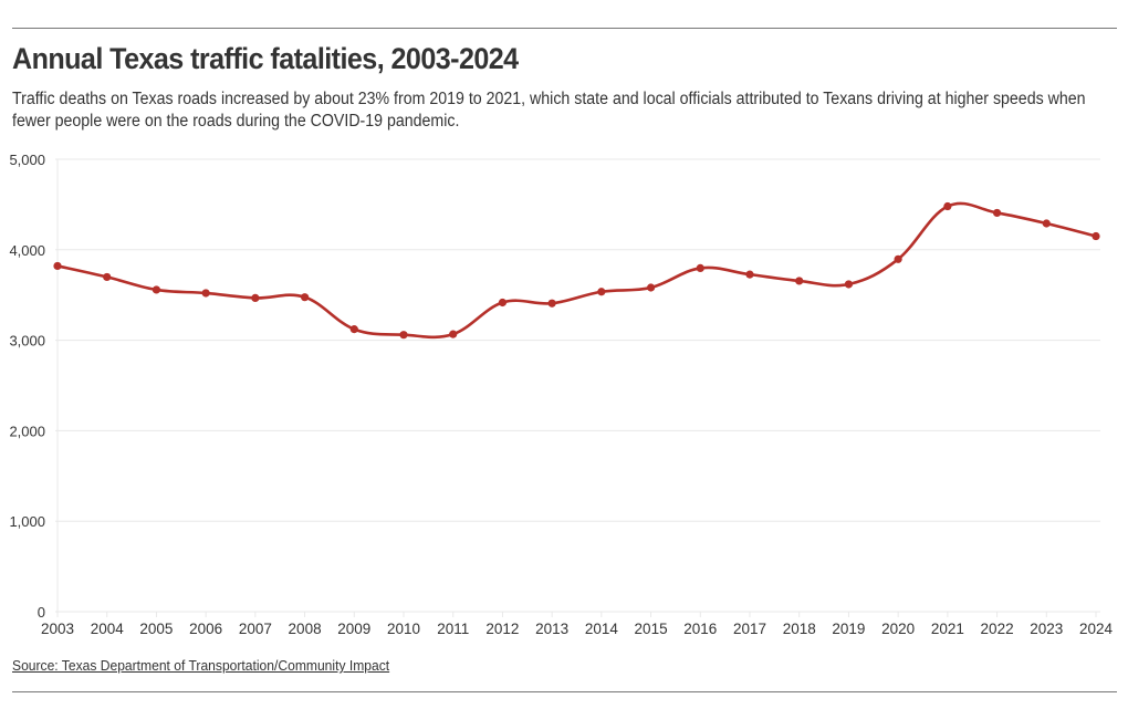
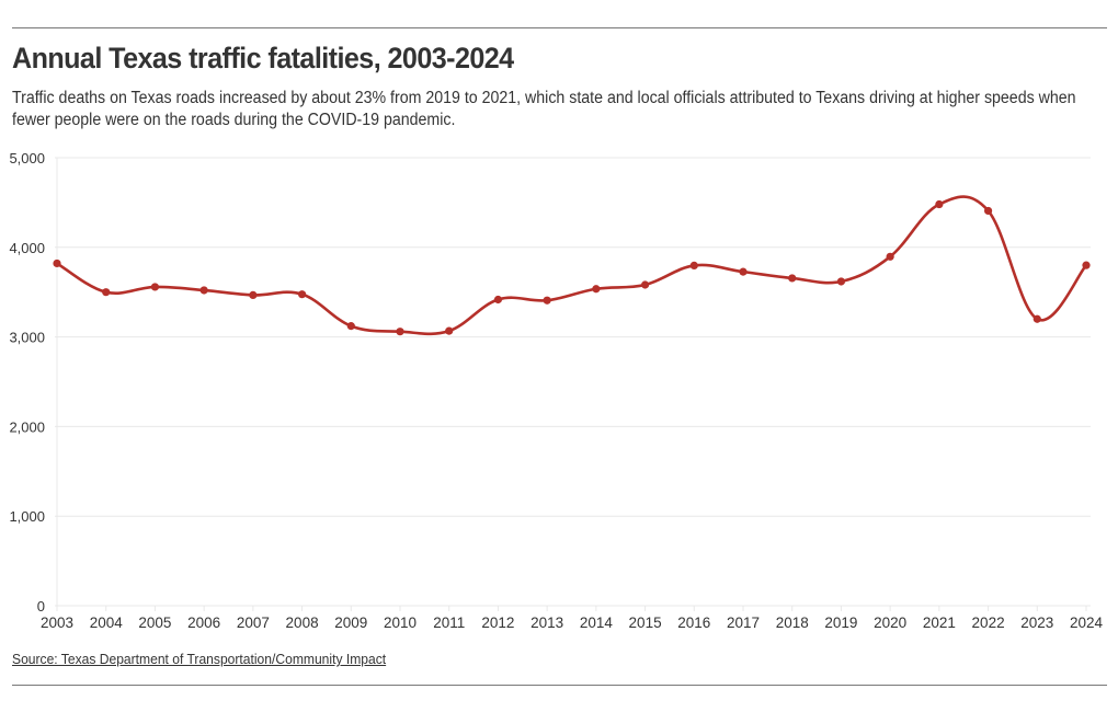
2004: 3700 -> 3500
2023: 4300 -> 3200
2024: 4200 -> 3800
